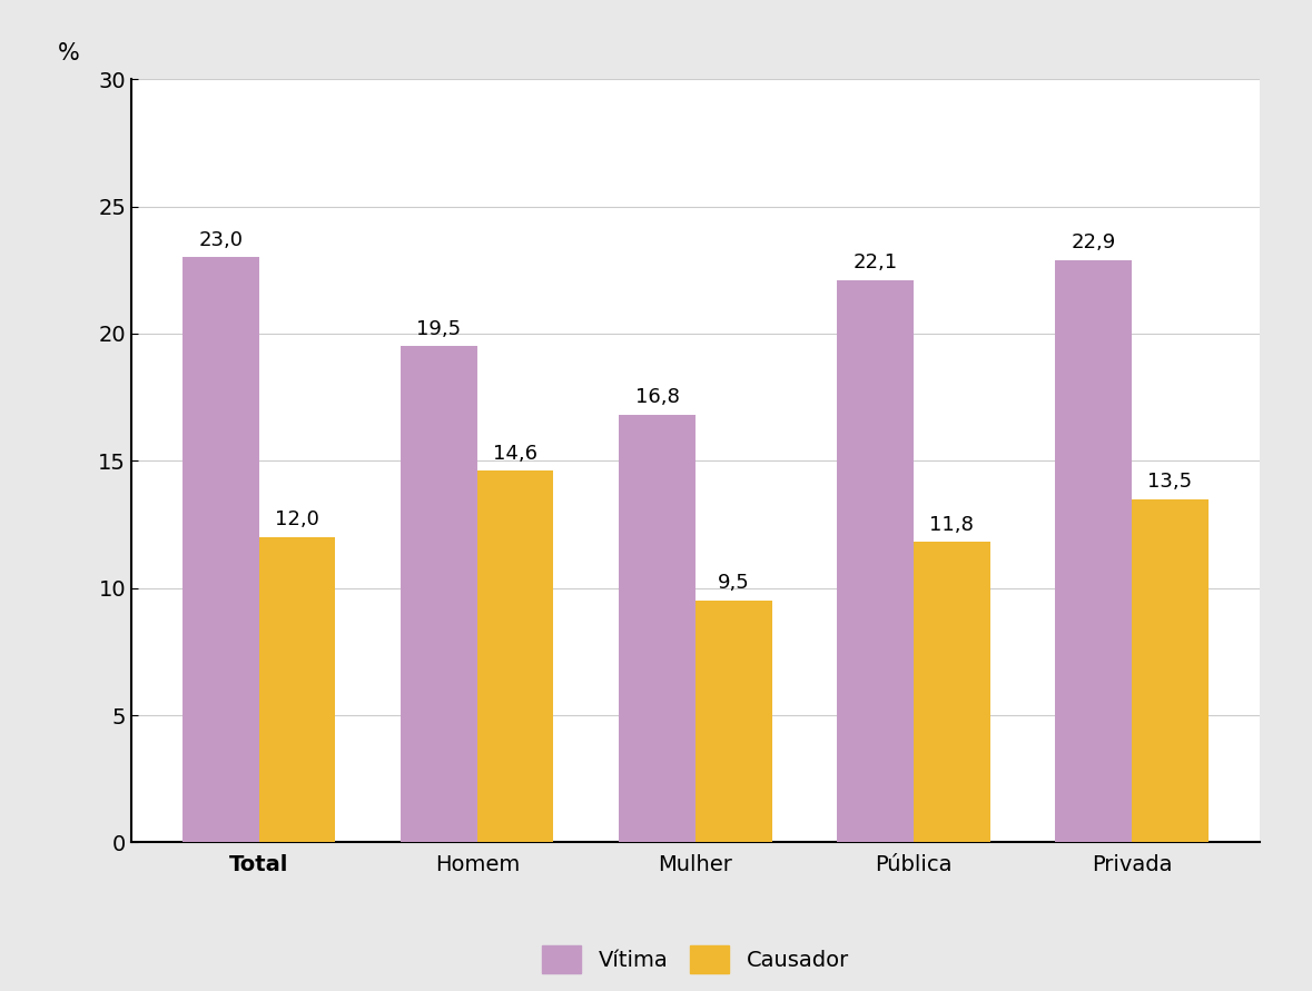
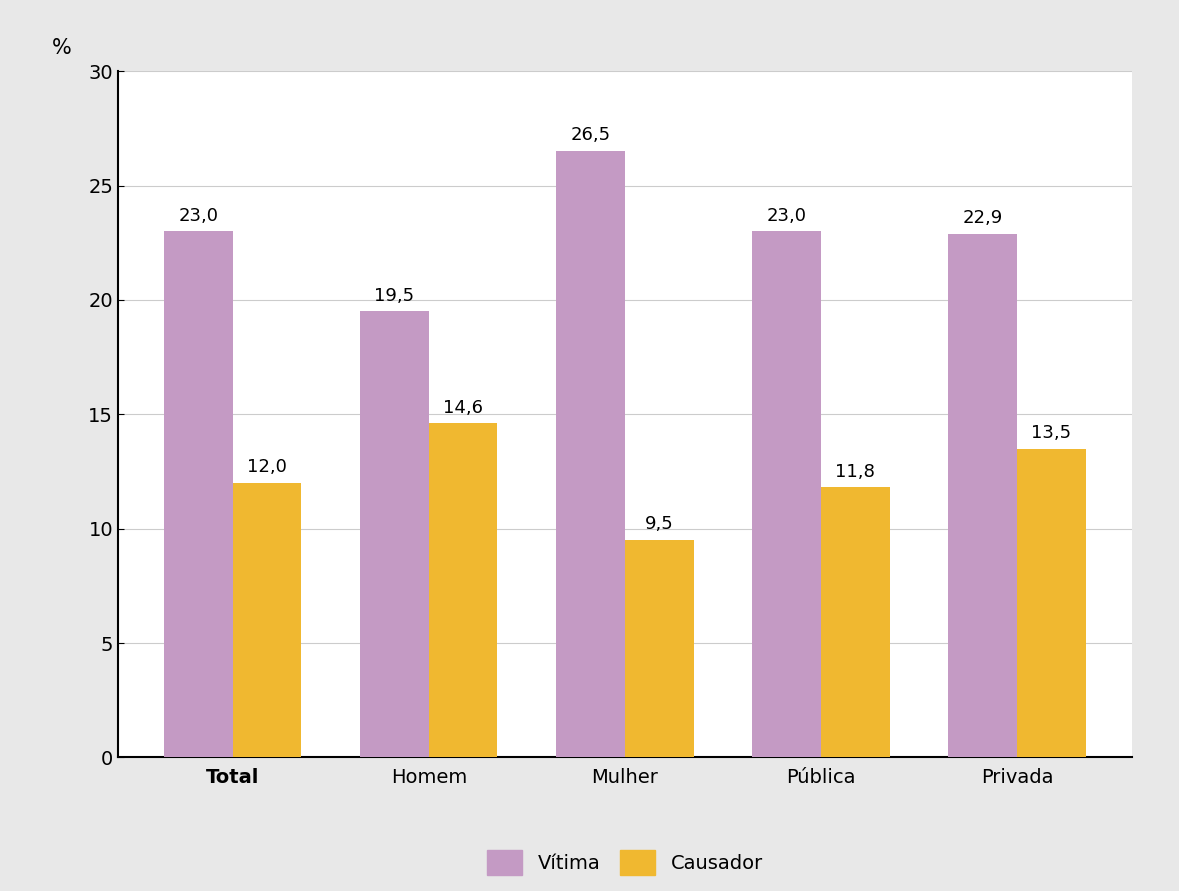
Vítima/Mulher: 16,8 -> 26,5
Vítima/Pública: 22,1 -> 23,0
